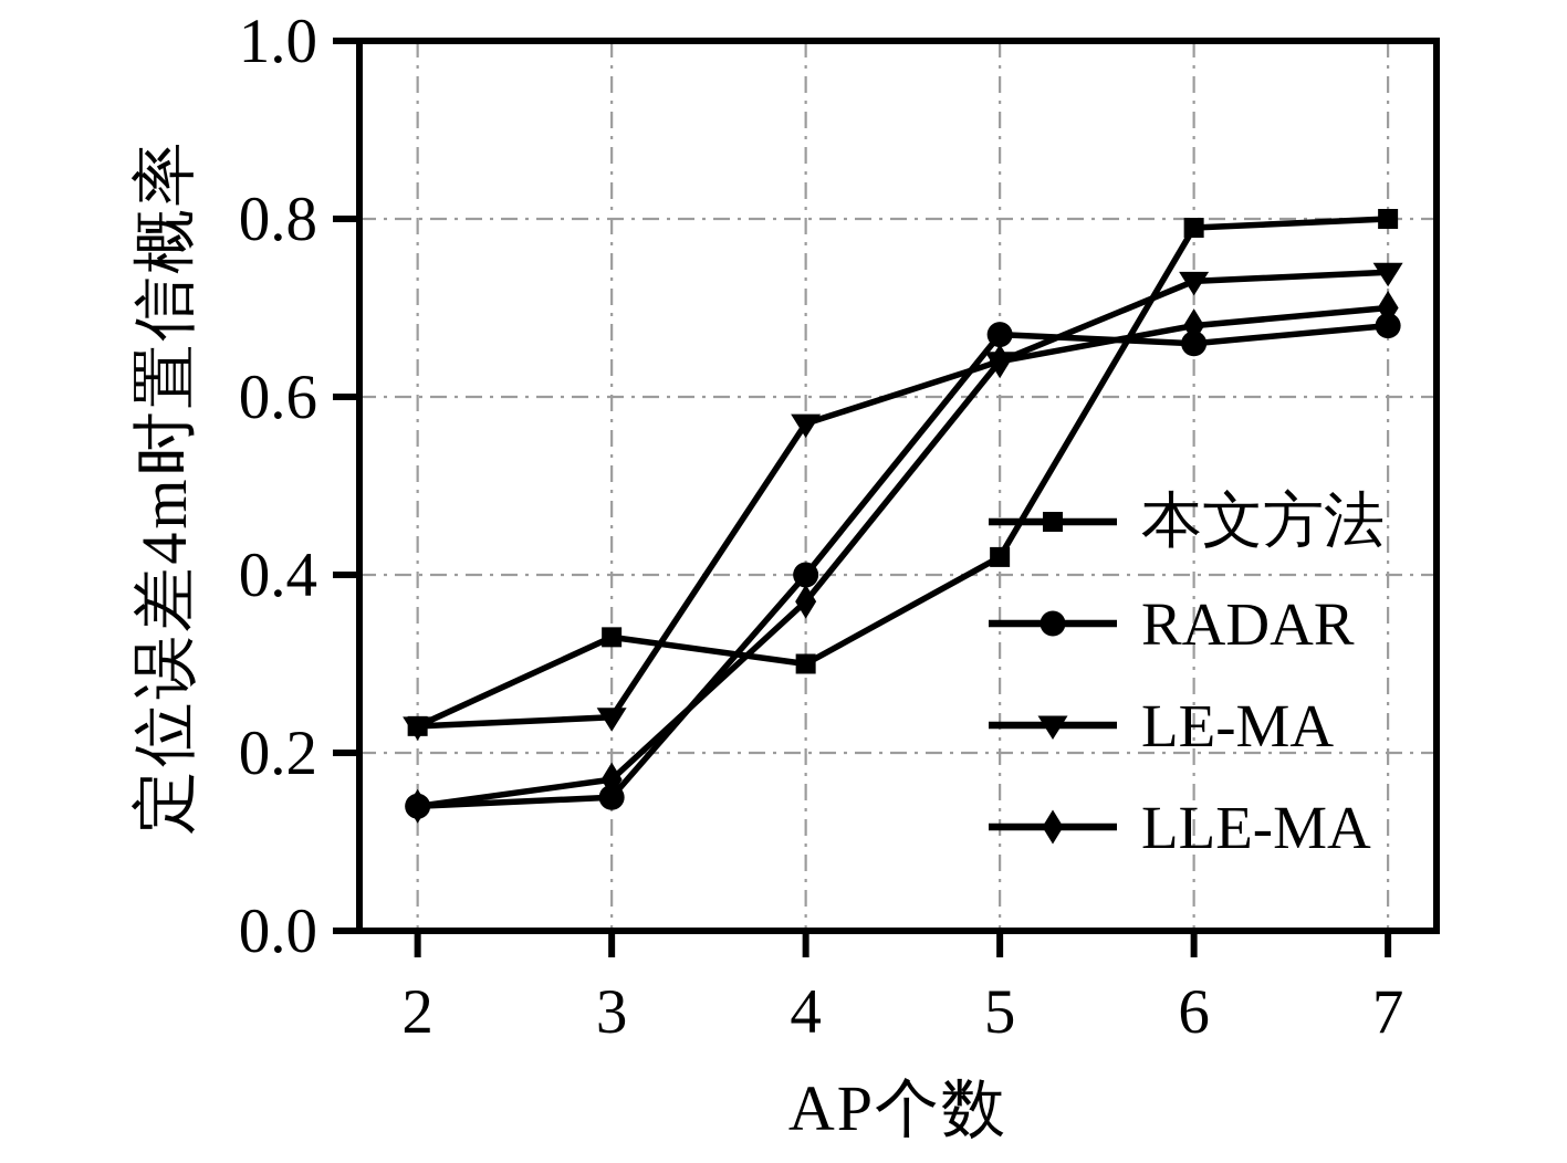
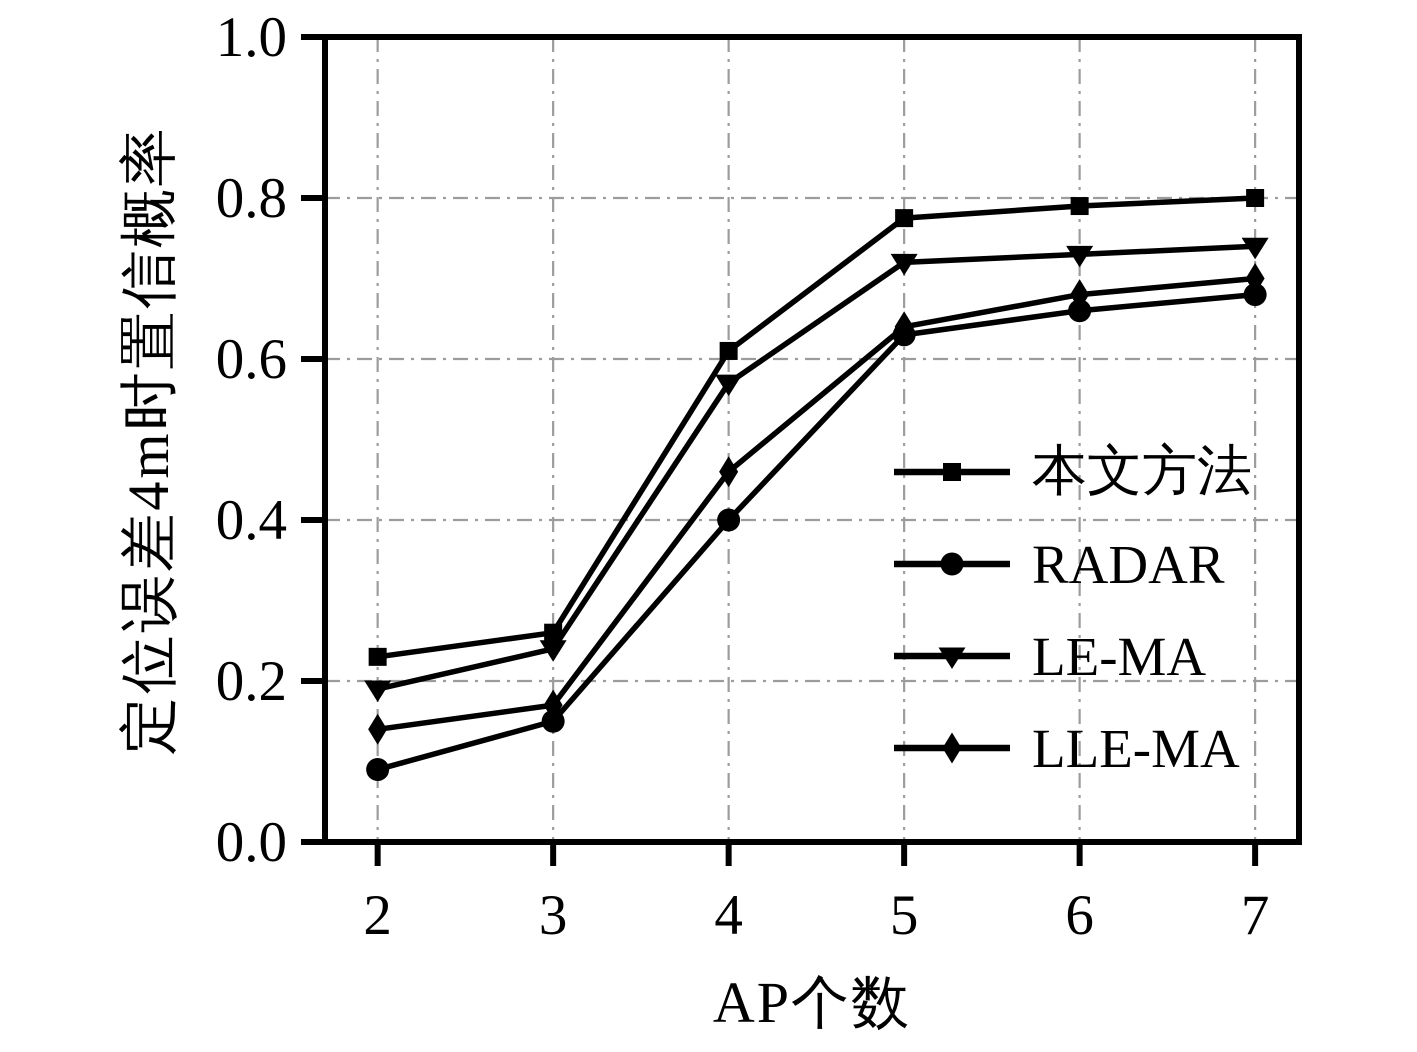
RADAR/2: 0.14 -> 0.09
LE-MA/2: 0.23 -> 0.19
本文方法/3: 0.33 -> 0.26
本文方法/4: 0.30 -> 0.61
LLE-MA/4: 0.37 -> 0.46
本文方法/5: 0.42 -> 0.78
RADAR/5: 0.67 -> 0.63
LE-MA/5: 0.64 -> 0.72
